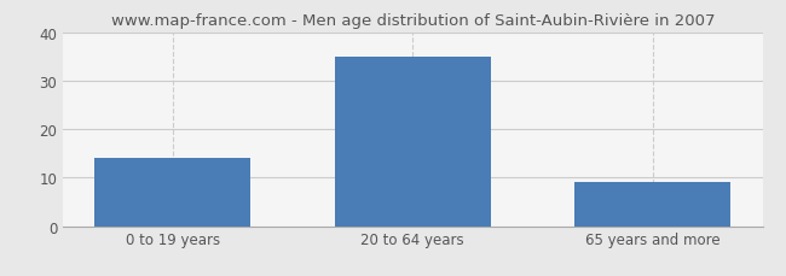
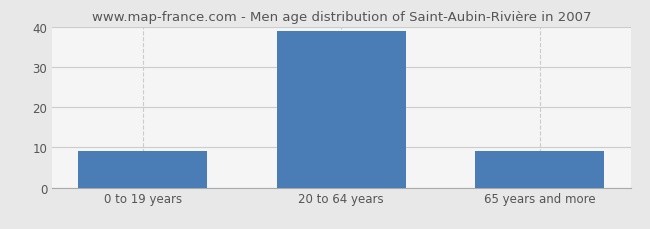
0 to 19 years: 14 -> 9
20 to 64 years: 35 -> 39
